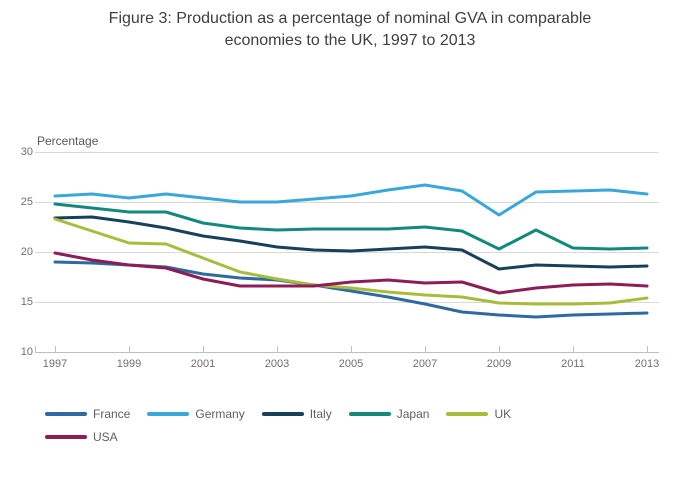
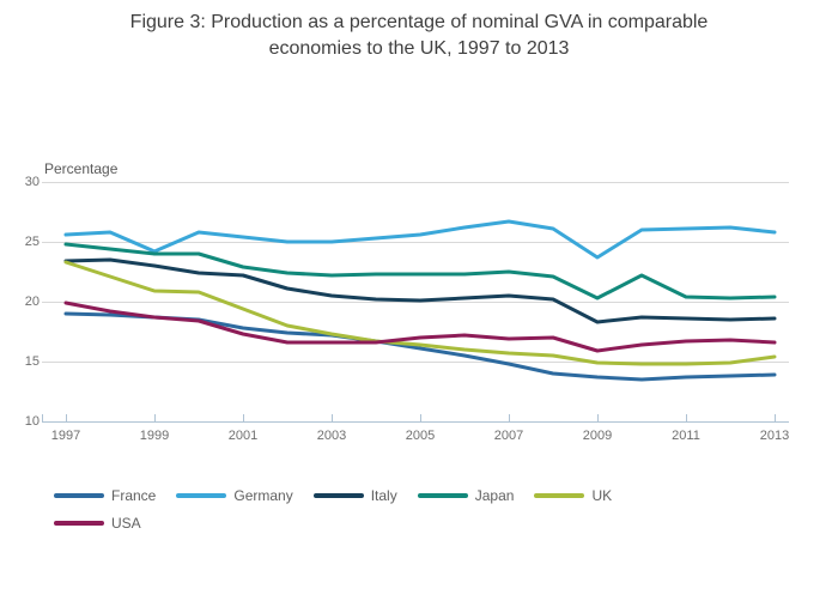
Germany/1999: 25.4 -> 24.2
Italy/2001: 21.6 -> 22.2
